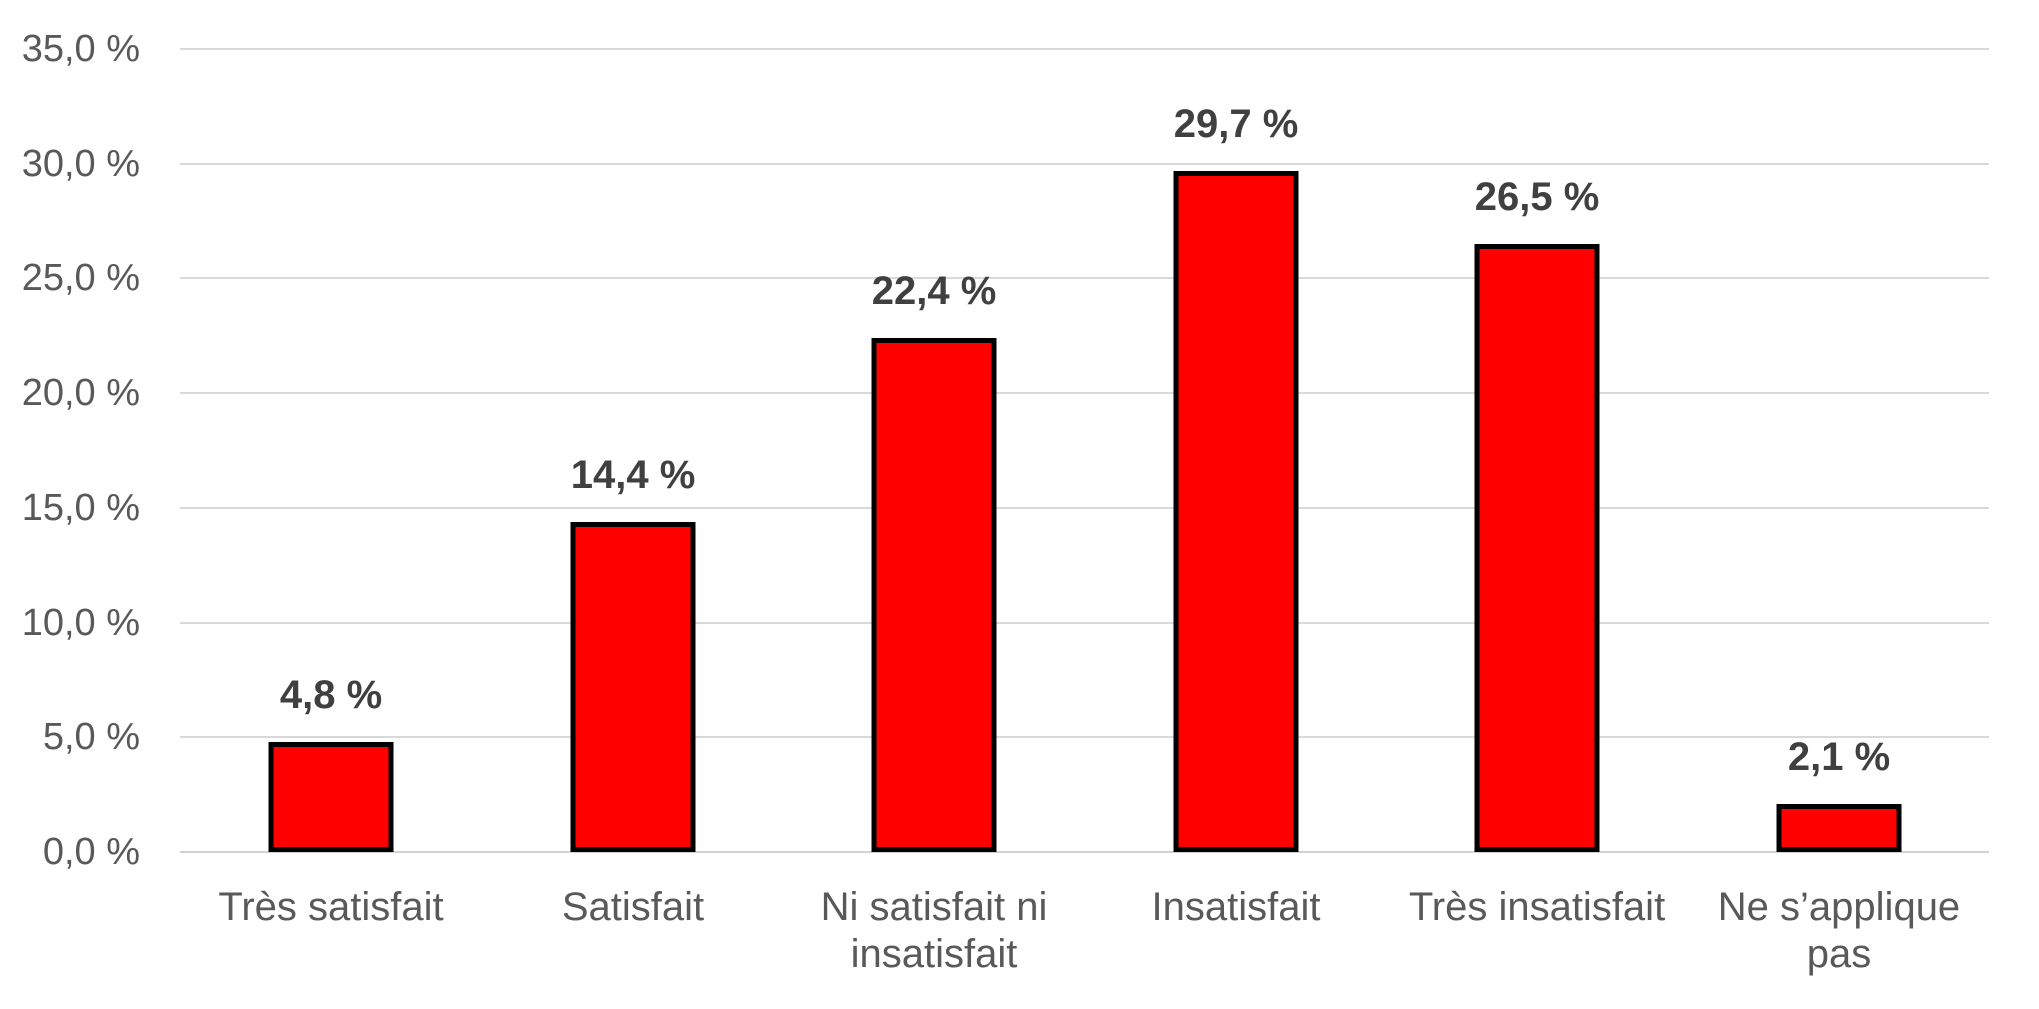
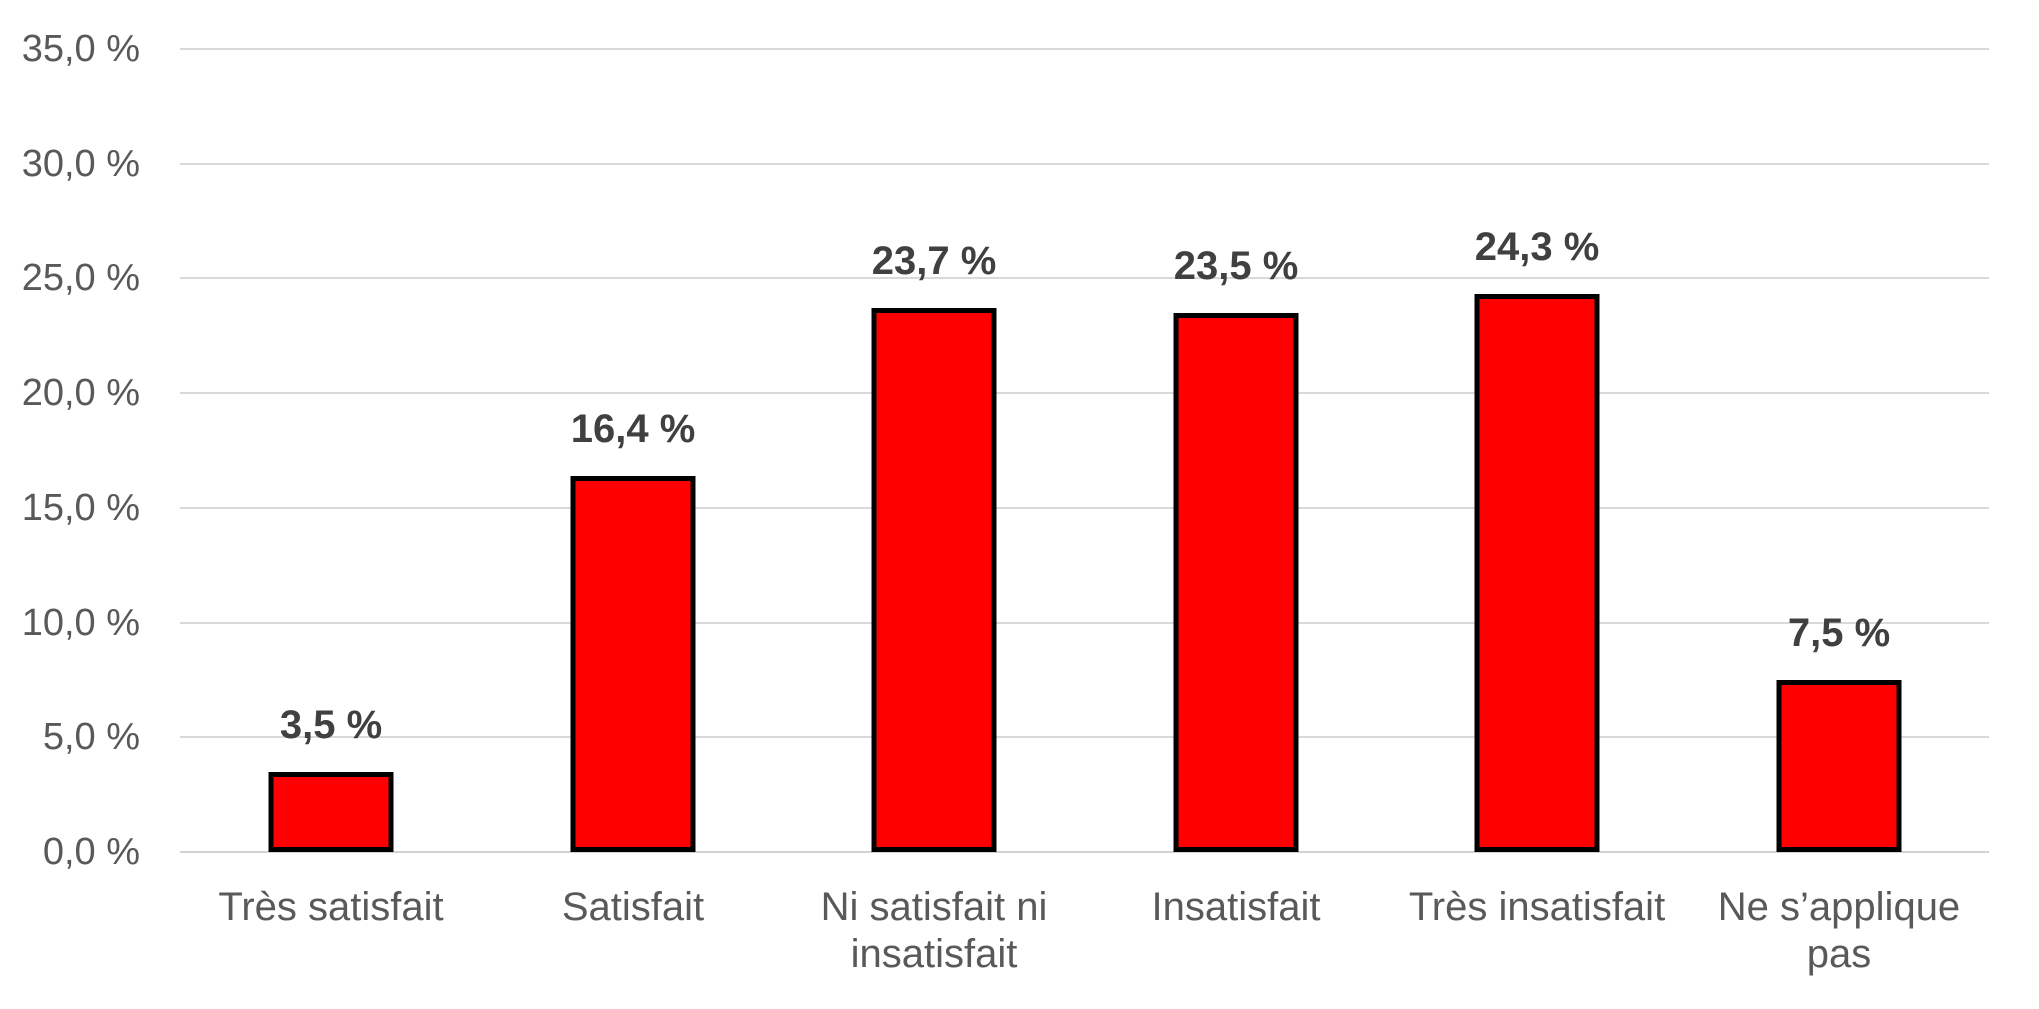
Très satisfait: 4,8 -> 3,5
Satisfait: 14,4 -> 16,4
Ni satisfait ni insatisfait: 22,4 -> 23,7
Insatisfait: 29,7 -> 23,5
Très insatisfait: 26,5 -> 24,3
Ne s’applique pas: 2,1 -> 7,5
